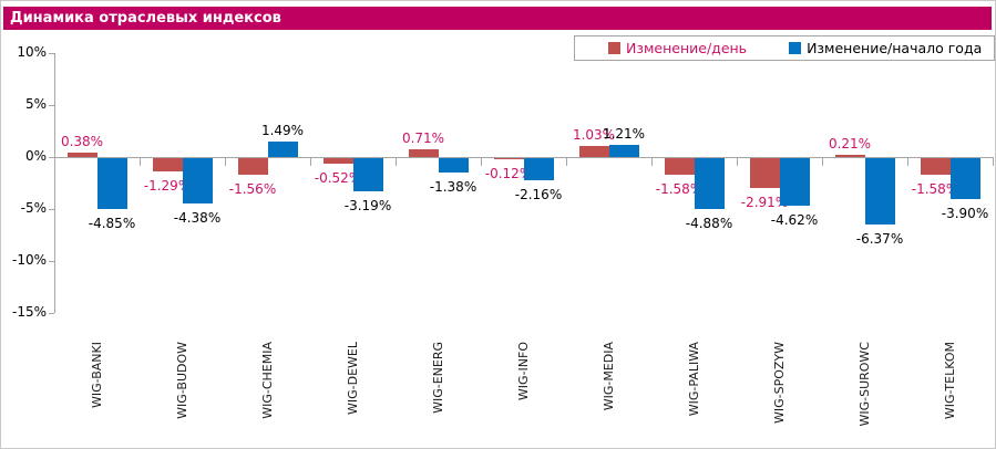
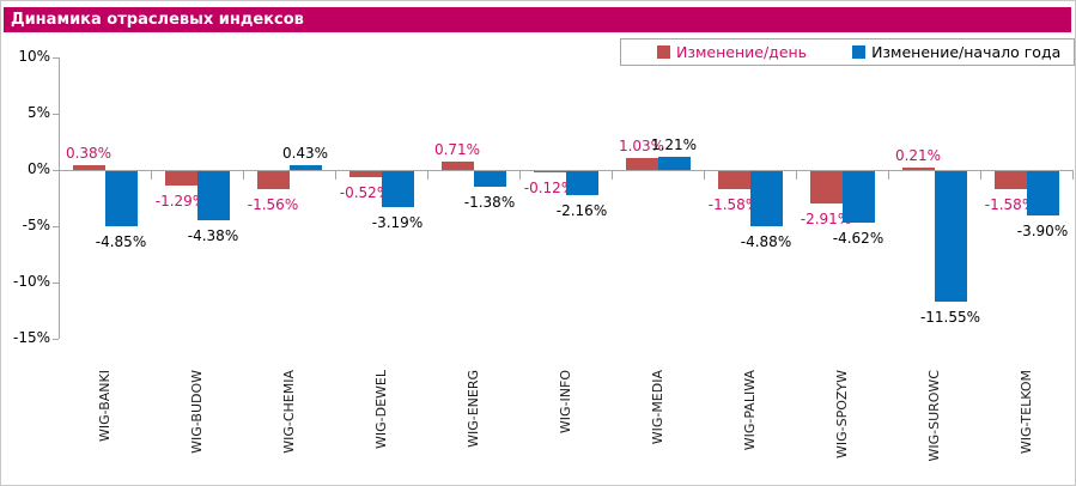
Изменение/начало года/WIG-CHEMIA: 1.49% -> 0.43%
Изменение/начало года/WIG-SUROWC: -6.37% -> -11.55%
